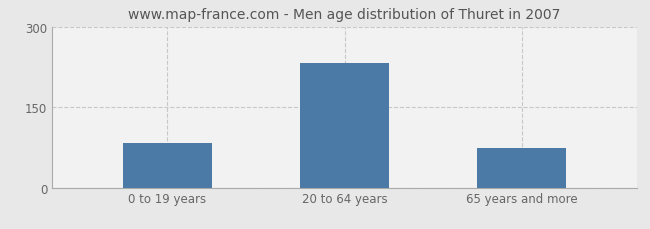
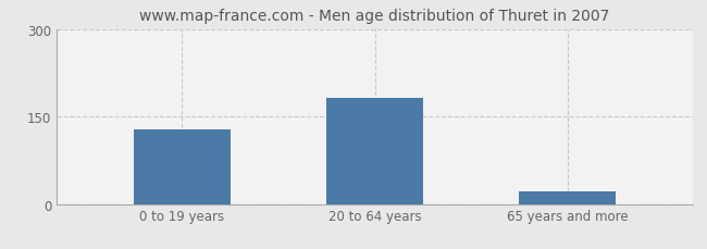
0 to 19 years: 84 -> 128
20 to 64 years: 232 -> 182
65 years and more: 74 -> 22
